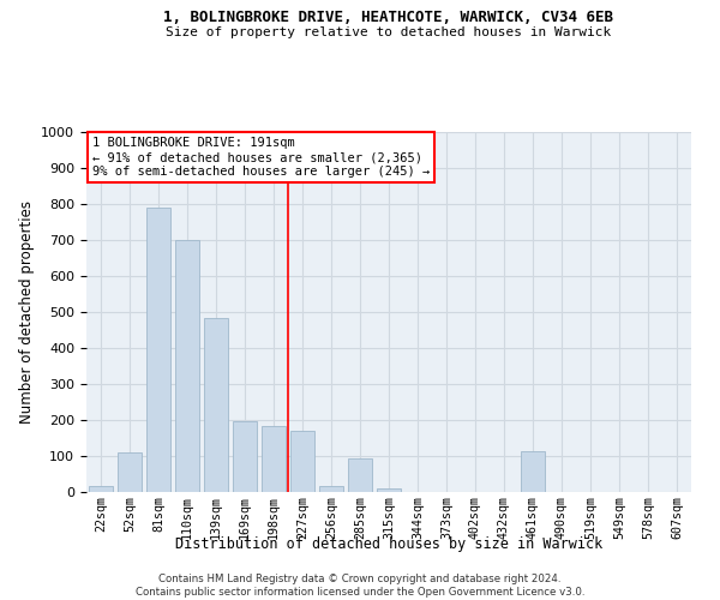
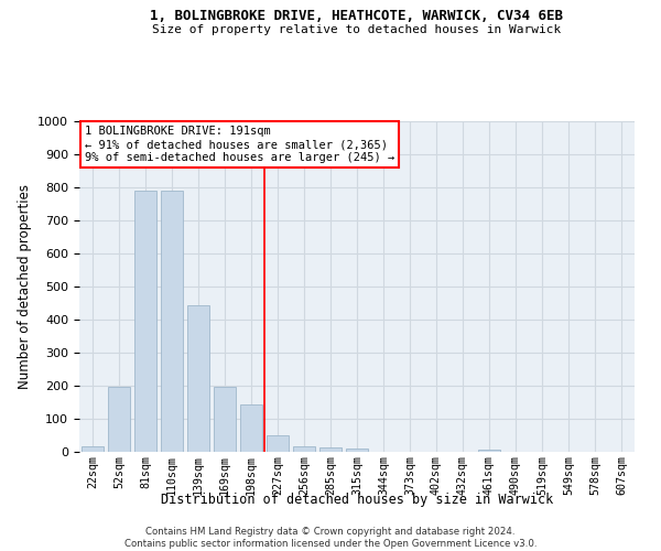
52sqm: 110 -> 196
110sqm: 700 -> 790
139sqm: 485 -> 445
198sqm: 185 -> 145
227sqm: 170 -> 50
285sqm: 95 -> 13
461sqm: 115 -> 8
